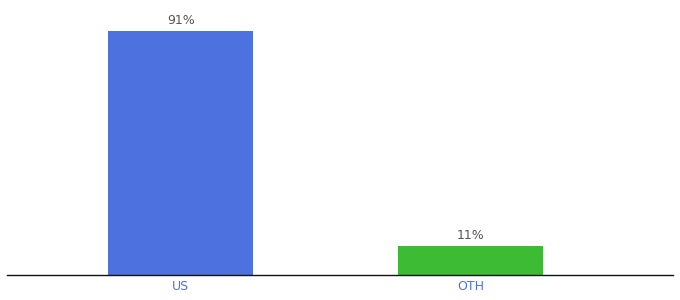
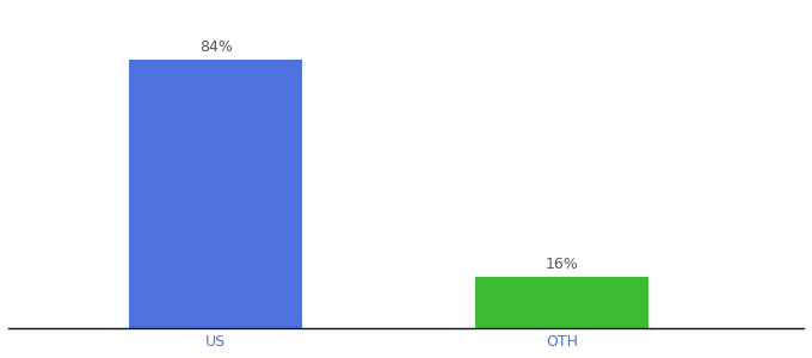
US: 91% -> 84%
OTH: 11% -> 16%
